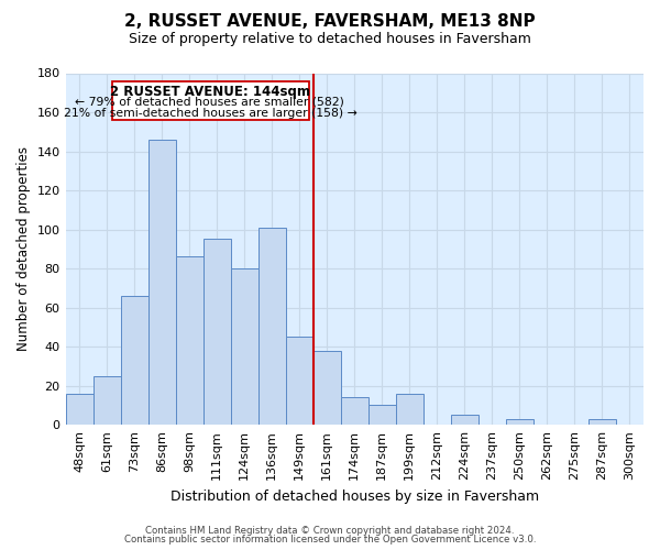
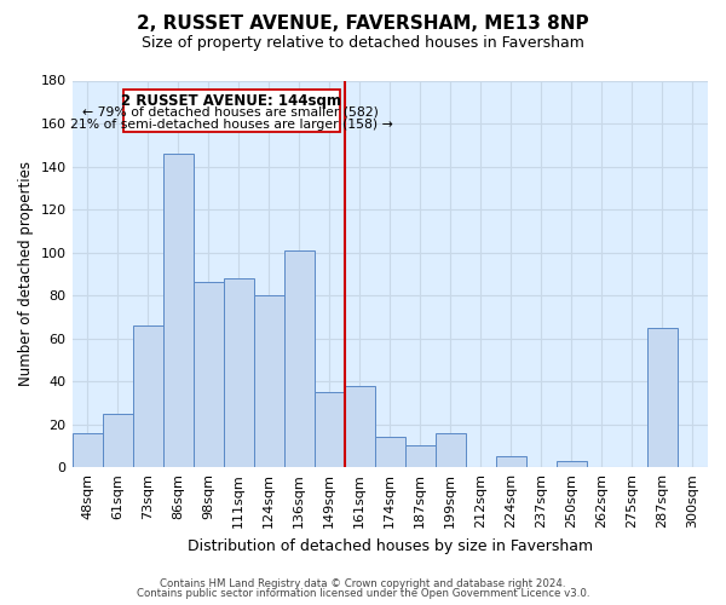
111sqm: 95 -> 88
149sqm: 45 -> 35
287sqm: 3 -> 65
